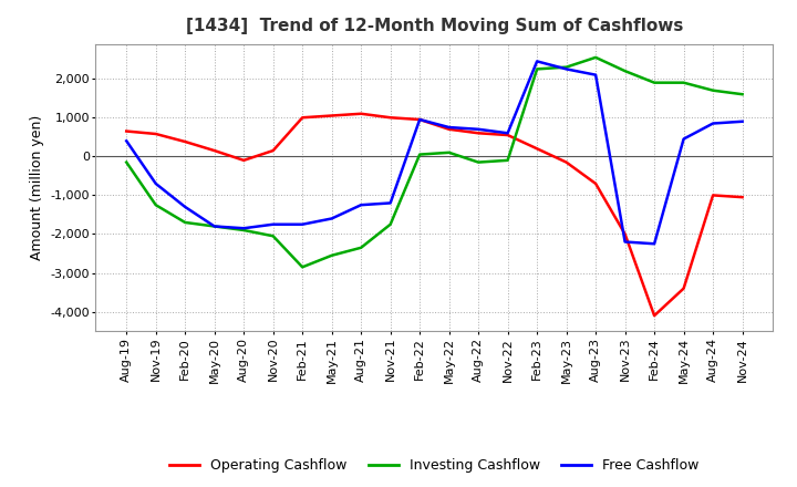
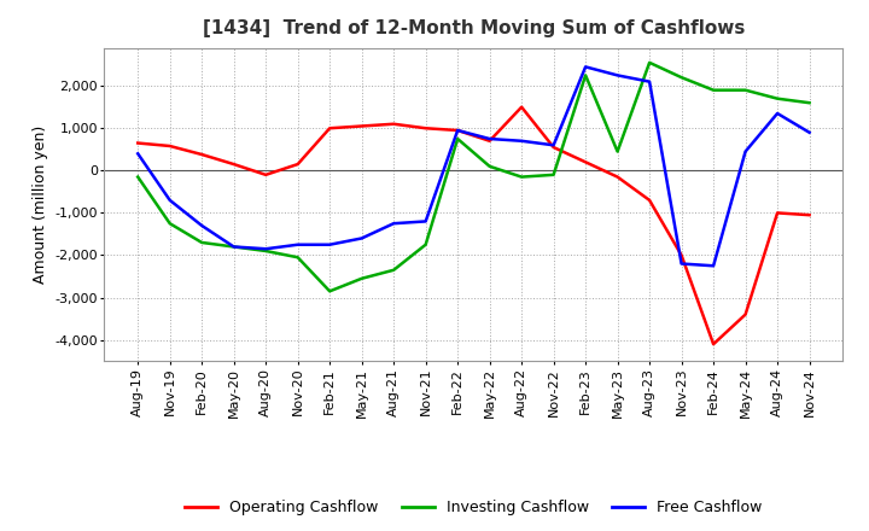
Investing Cashflow/Feb-22: 50 -> 750
Operating Cashflow/Aug-22: 600 -> 1,500
Investing Cashflow/May-23: 2,300 -> 450
Free Cashflow/Aug-24: 850 -> 1,350
